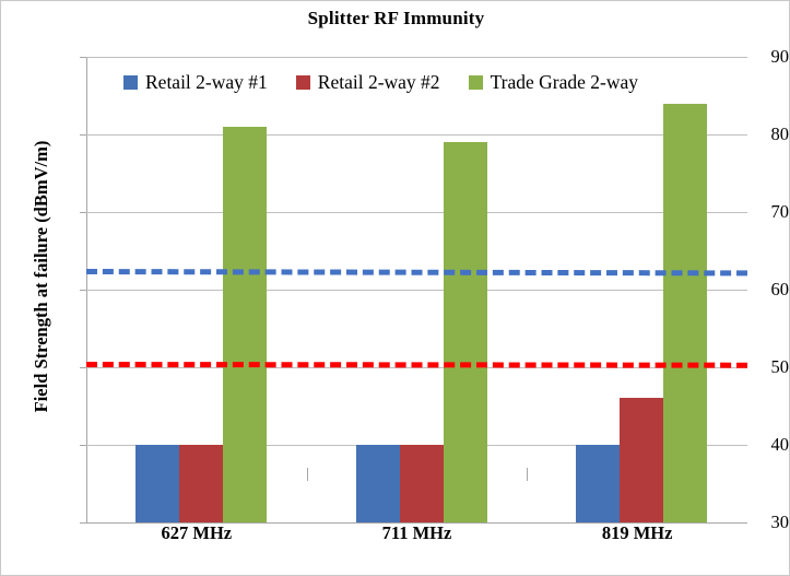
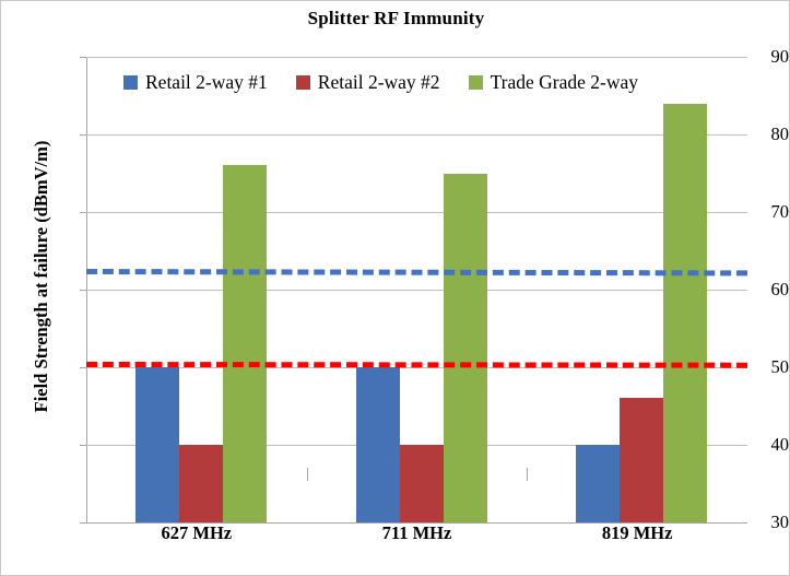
Retail 2-way #1/627 MHz: 40 -> 50
Trade Grade 2-way/627 MHz: 81 -> 76
Retail 2-way #1/711 MHz: 40 -> 50
Trade Grade 2-way/711 MHz: 79 -> 75
